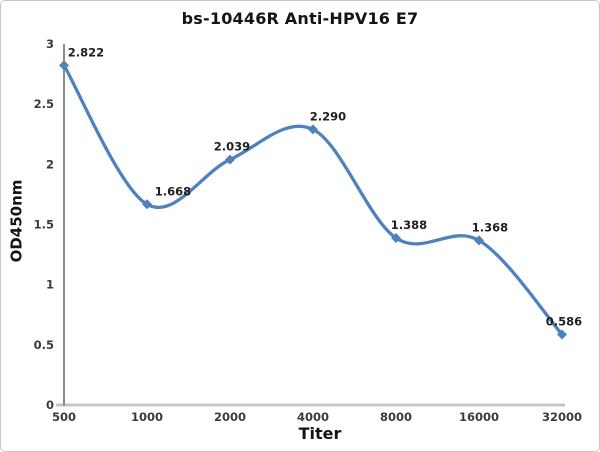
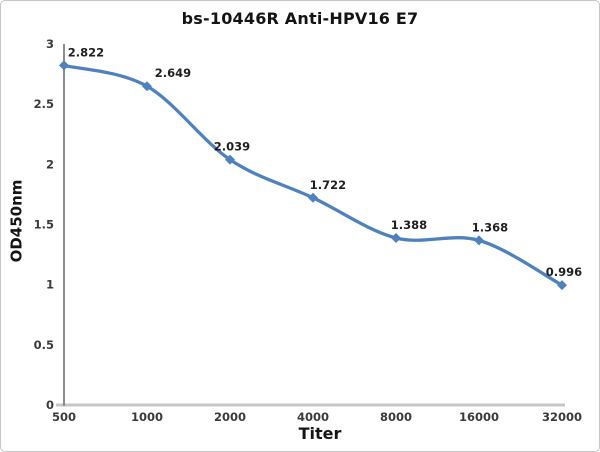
1000: 1.668 -> 2.649
4000: 2.290 -> 1.722
32000: 0.586 -> 0.996
